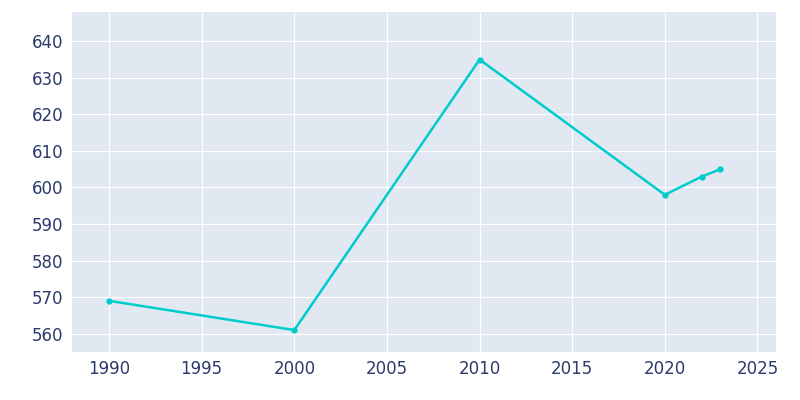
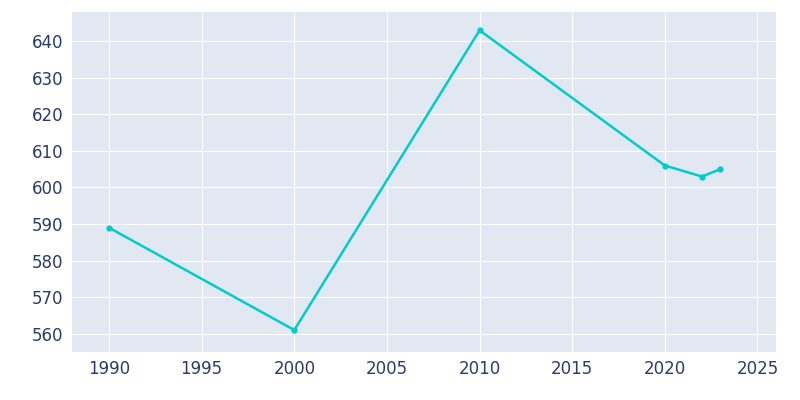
1990: 569 -> 589
2010: 635 -> 643
2020: 598 -> 606
